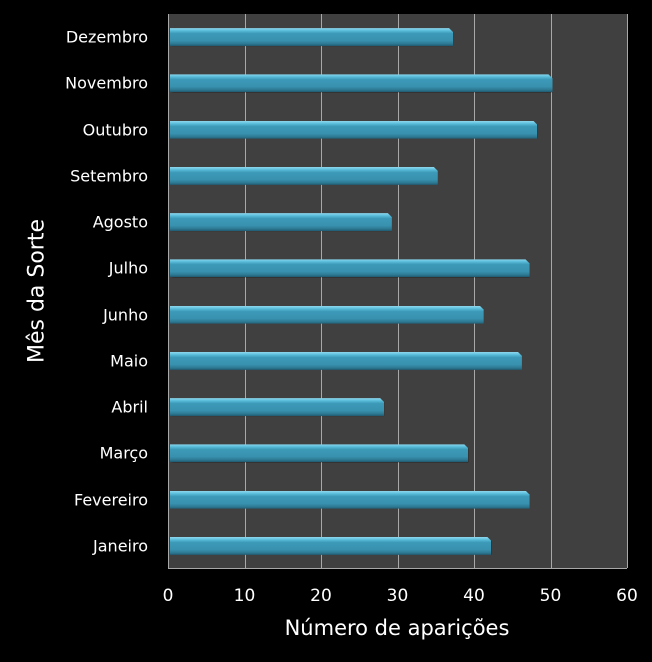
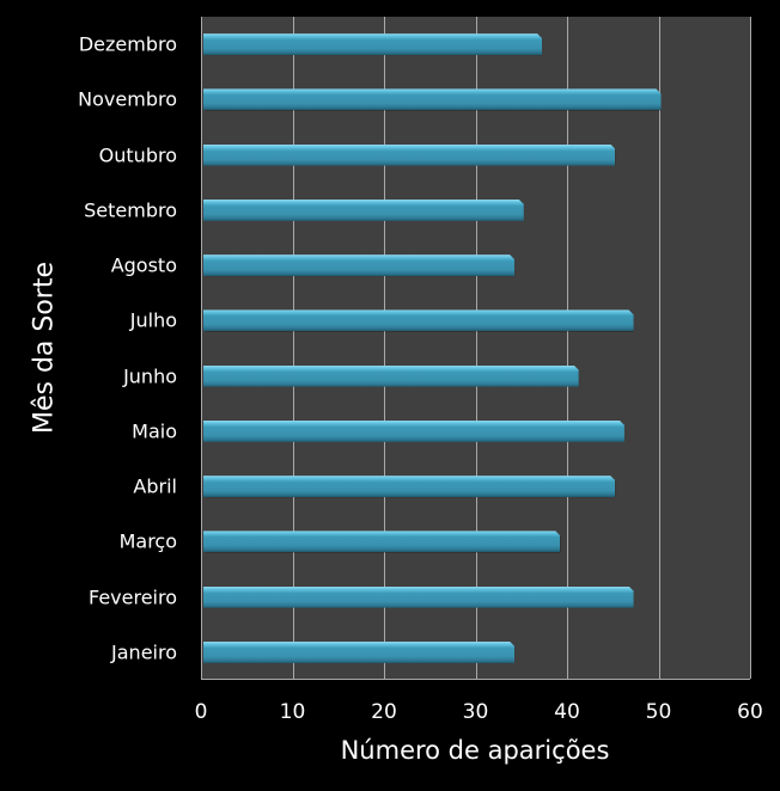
Janeiro: 42 -> 34
Abril: 28 -> 45
Agosto: 29 -> 34
Outubro: 48 -> 45
